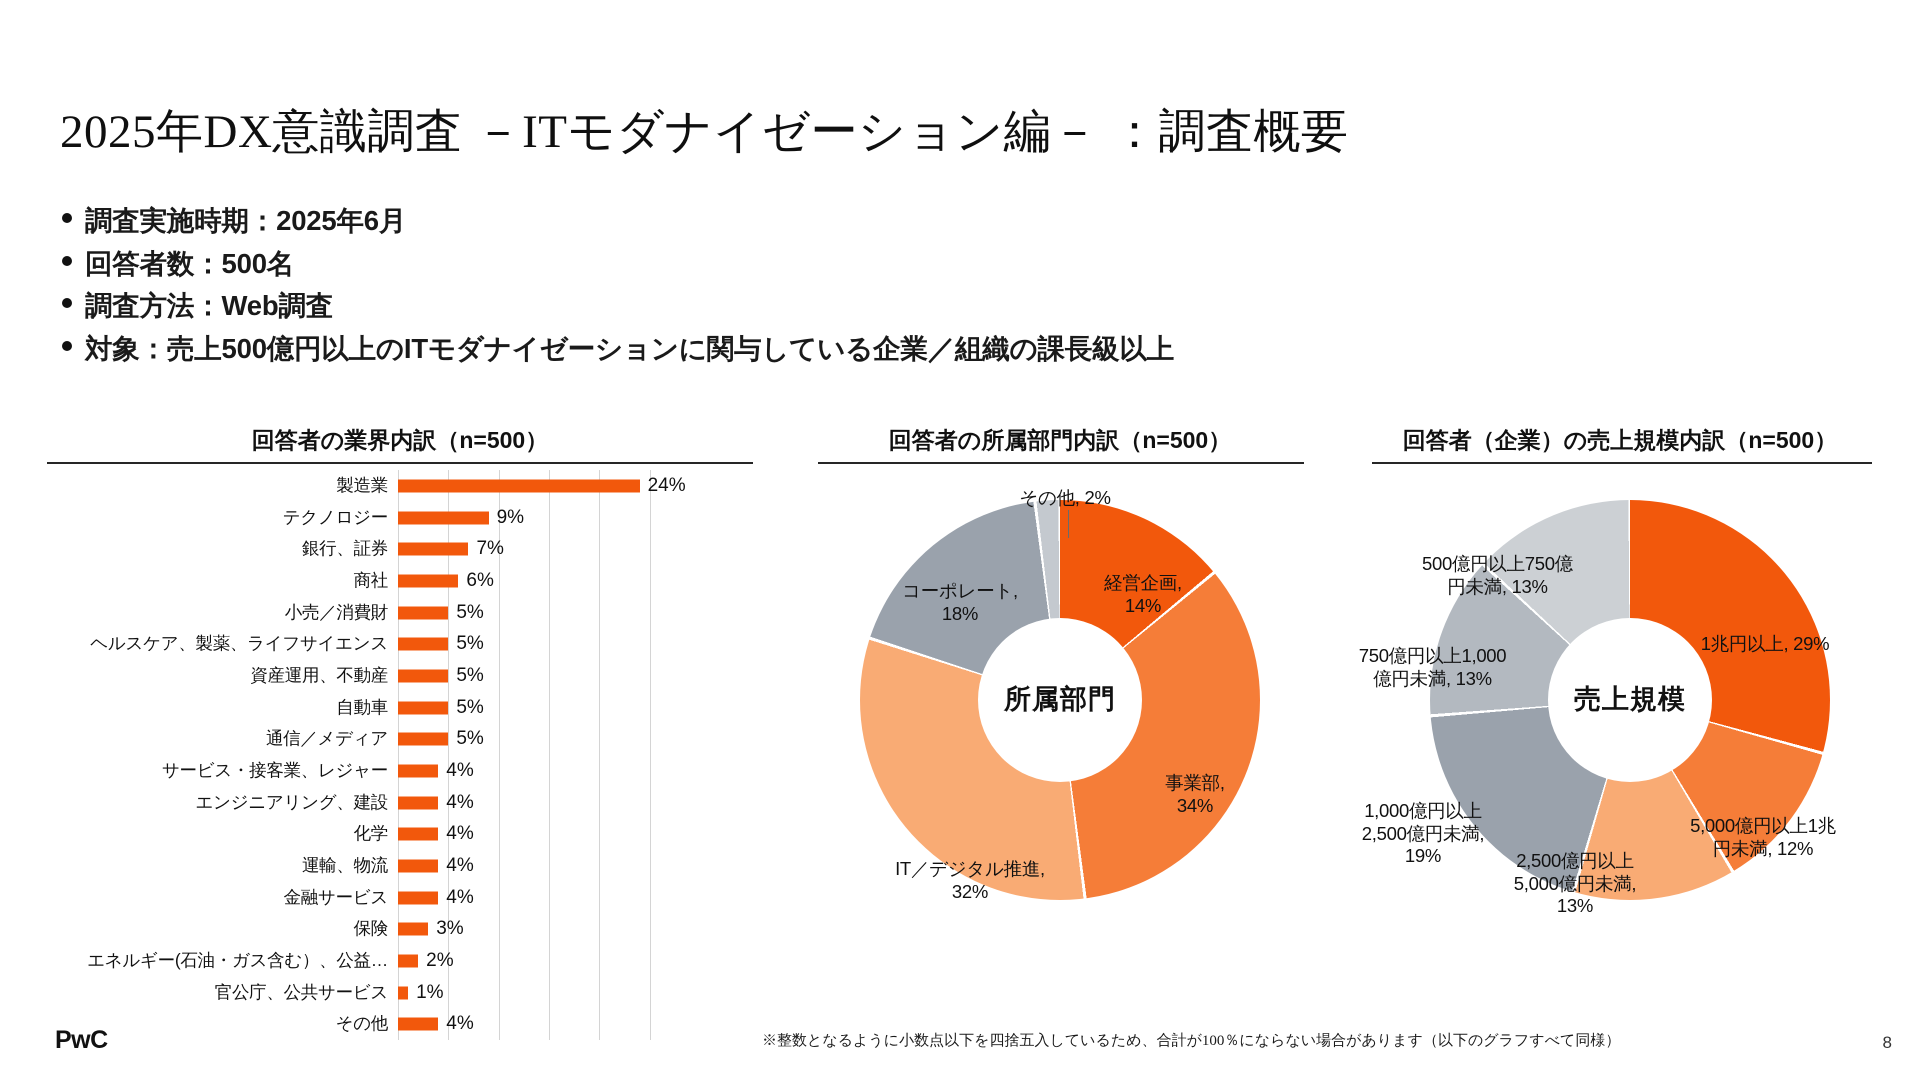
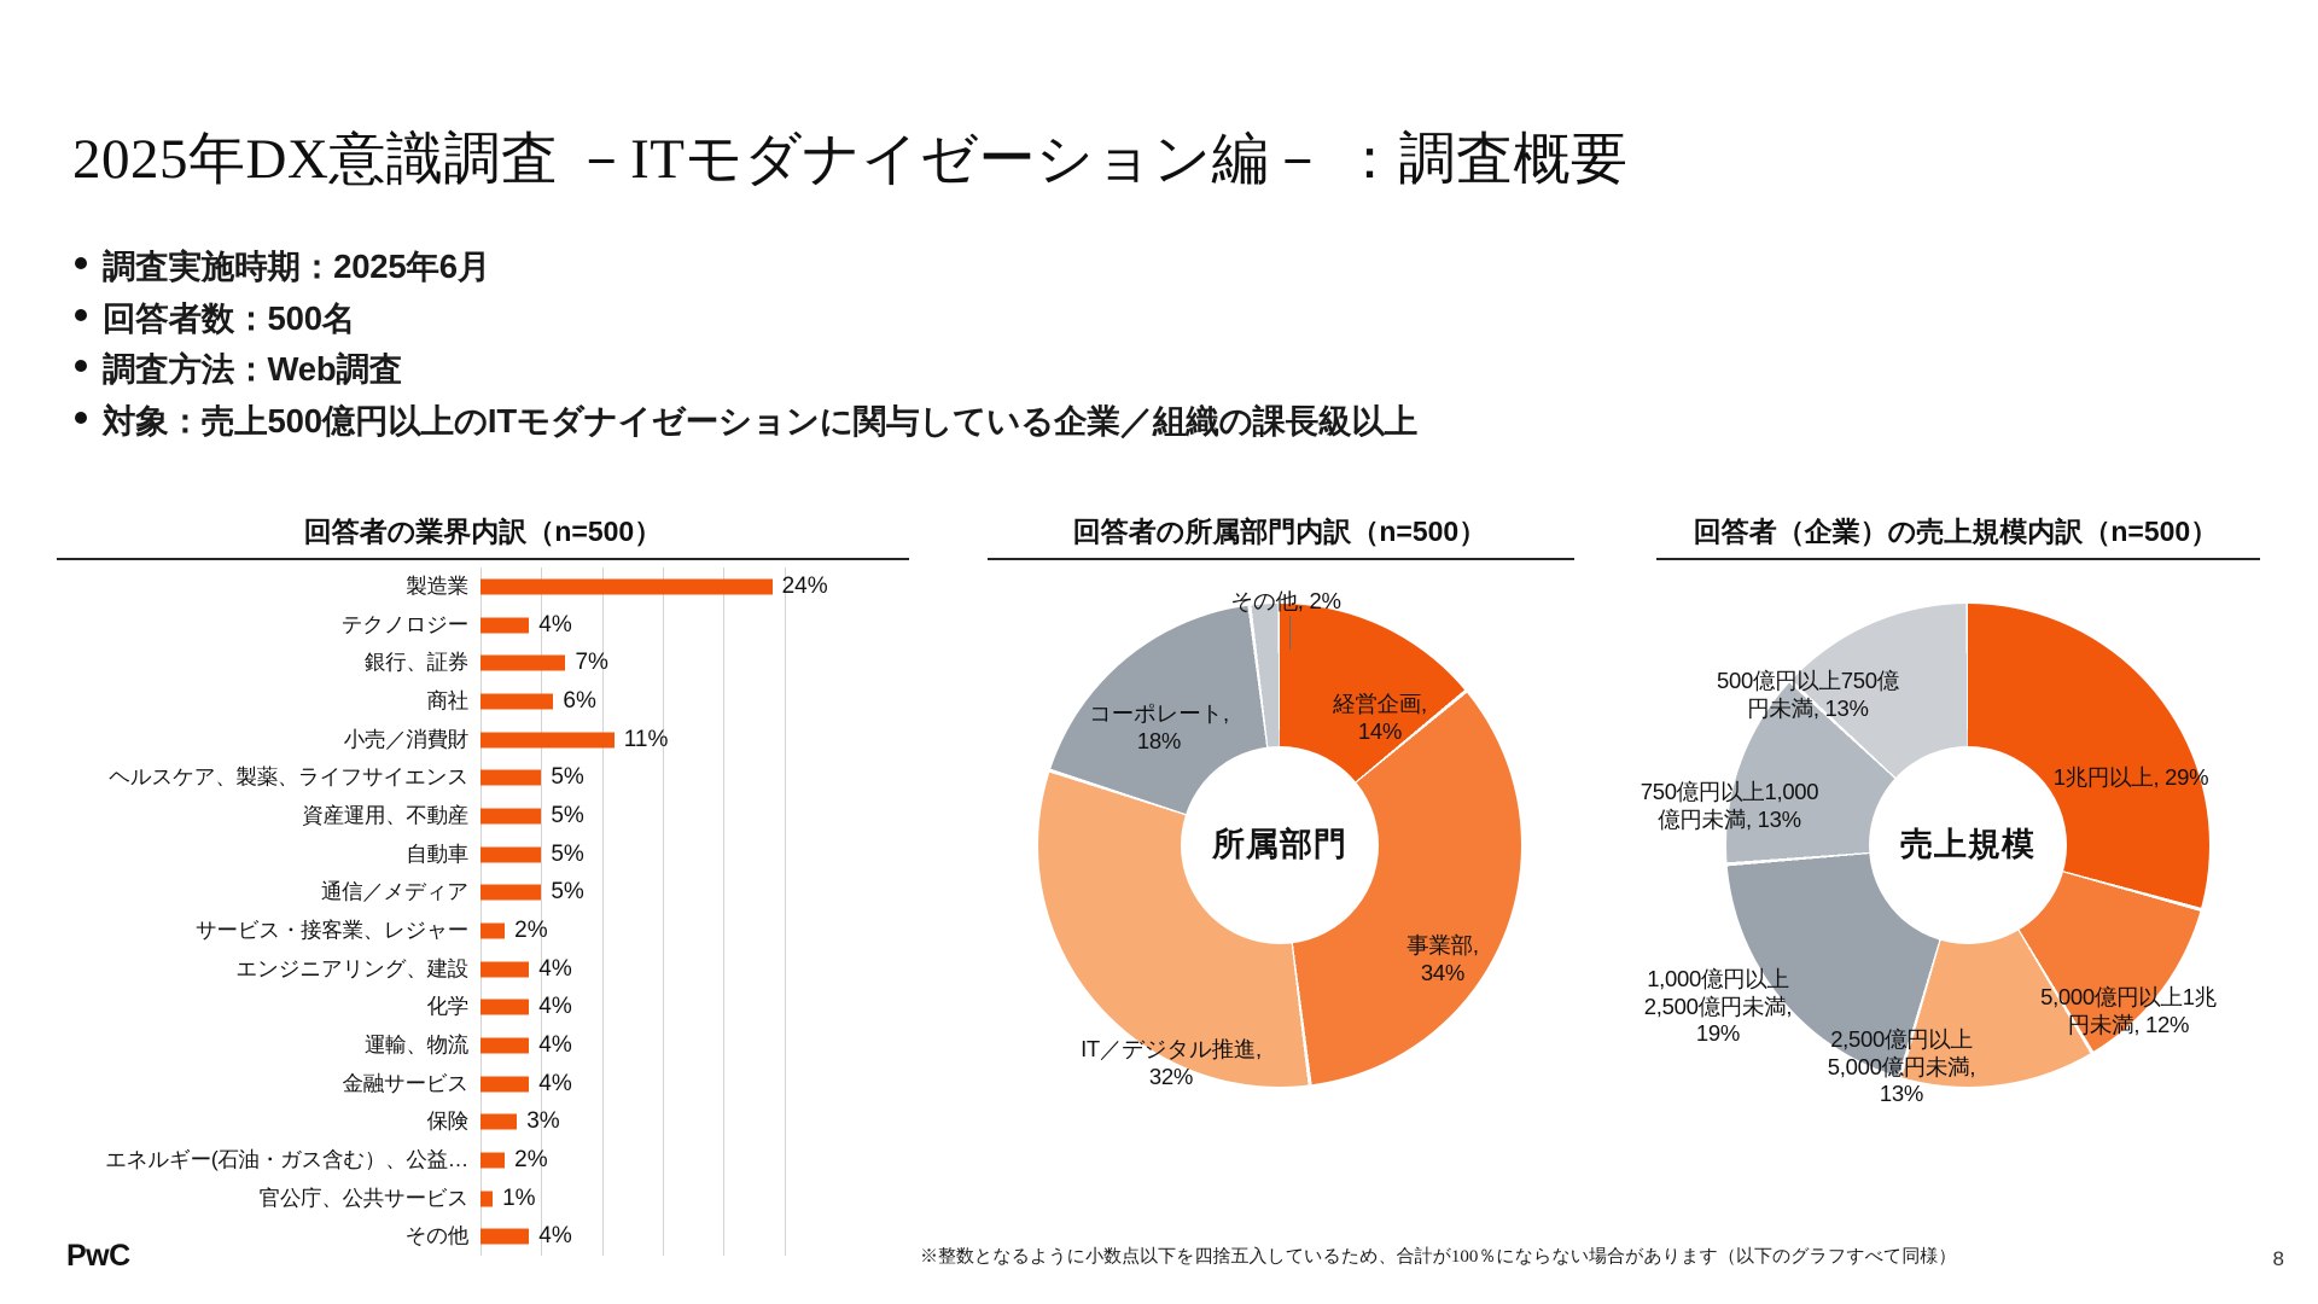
回答者の業界内訳（n=500）/テクノロジー: 9% -> 4%
回答者の業界内訳（n=500）/小売／消費財: 5% -> 11%
回答者の業界内訳（n=500）/サービス・接客業、レジャー: 4% -> 2%
